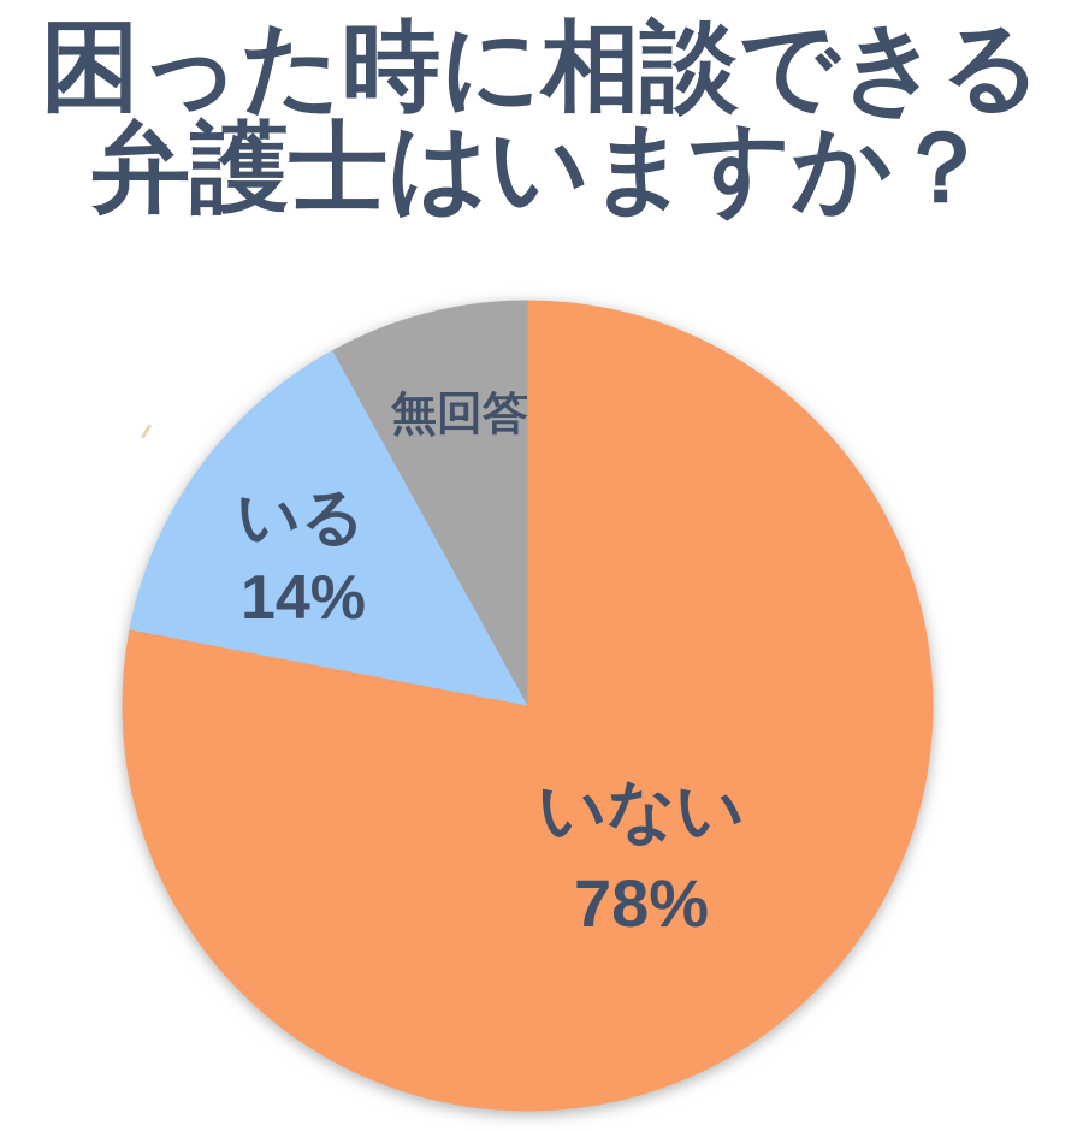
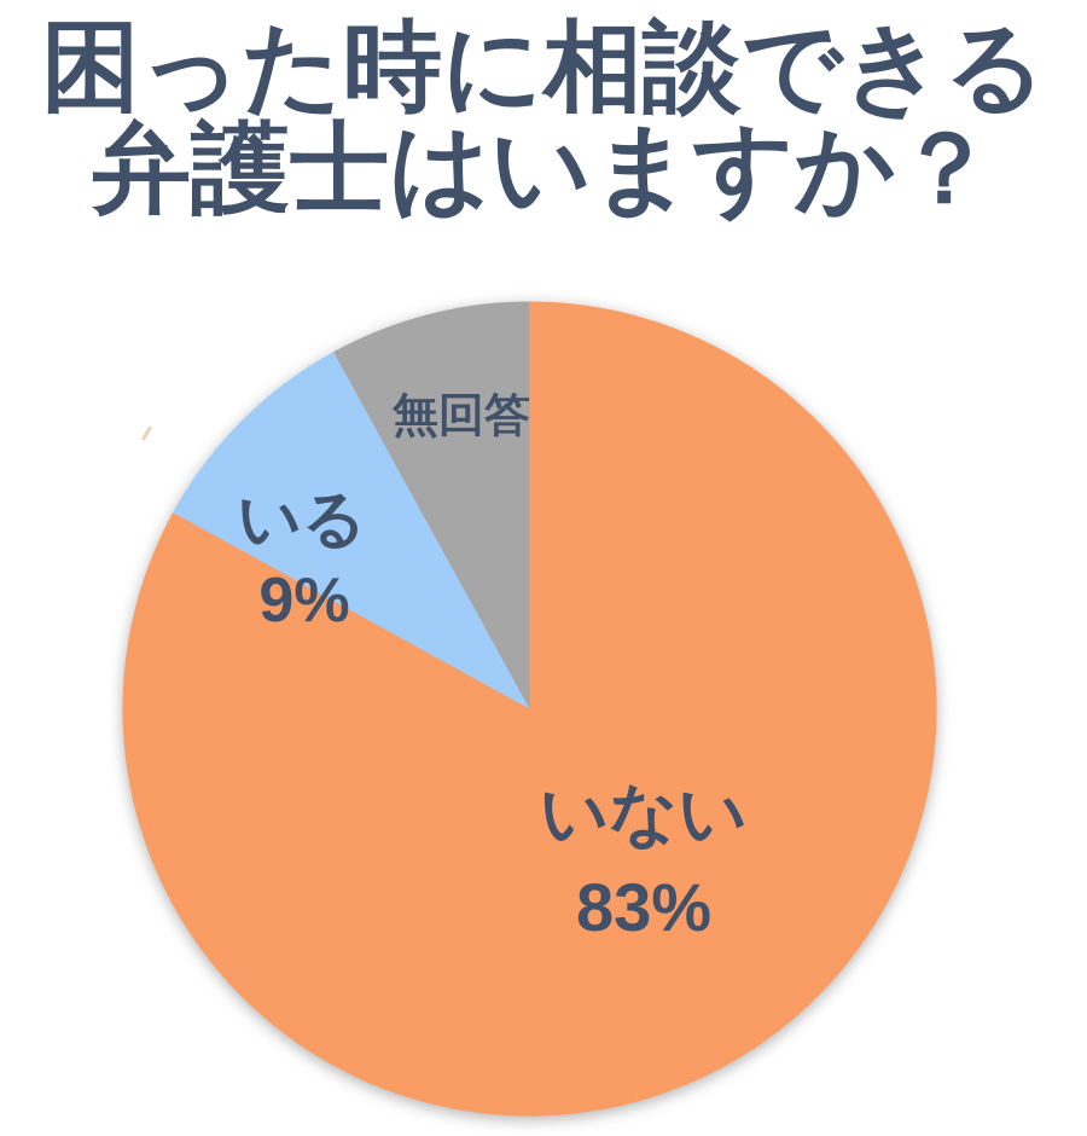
いない: 78% -> 83%
いる: 14% -> 9%
